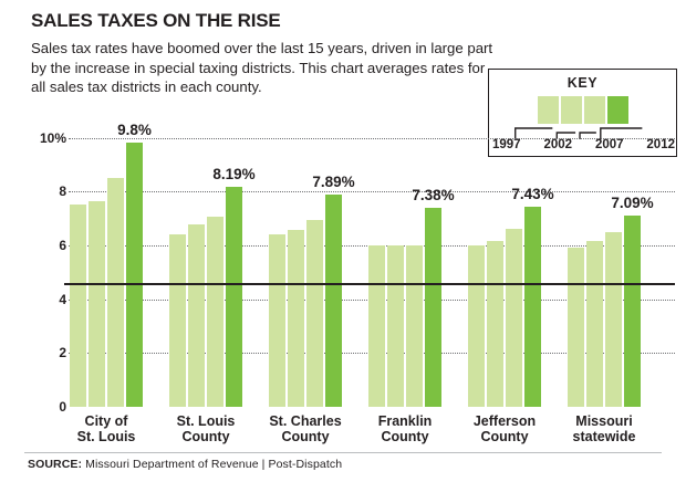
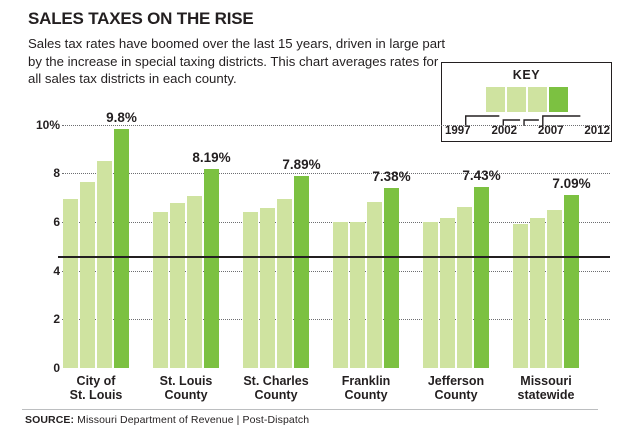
1997/City of St. Louis: 7.5% -> 6.9%
2007/Franklin County: 6.0% -> 6.8%
